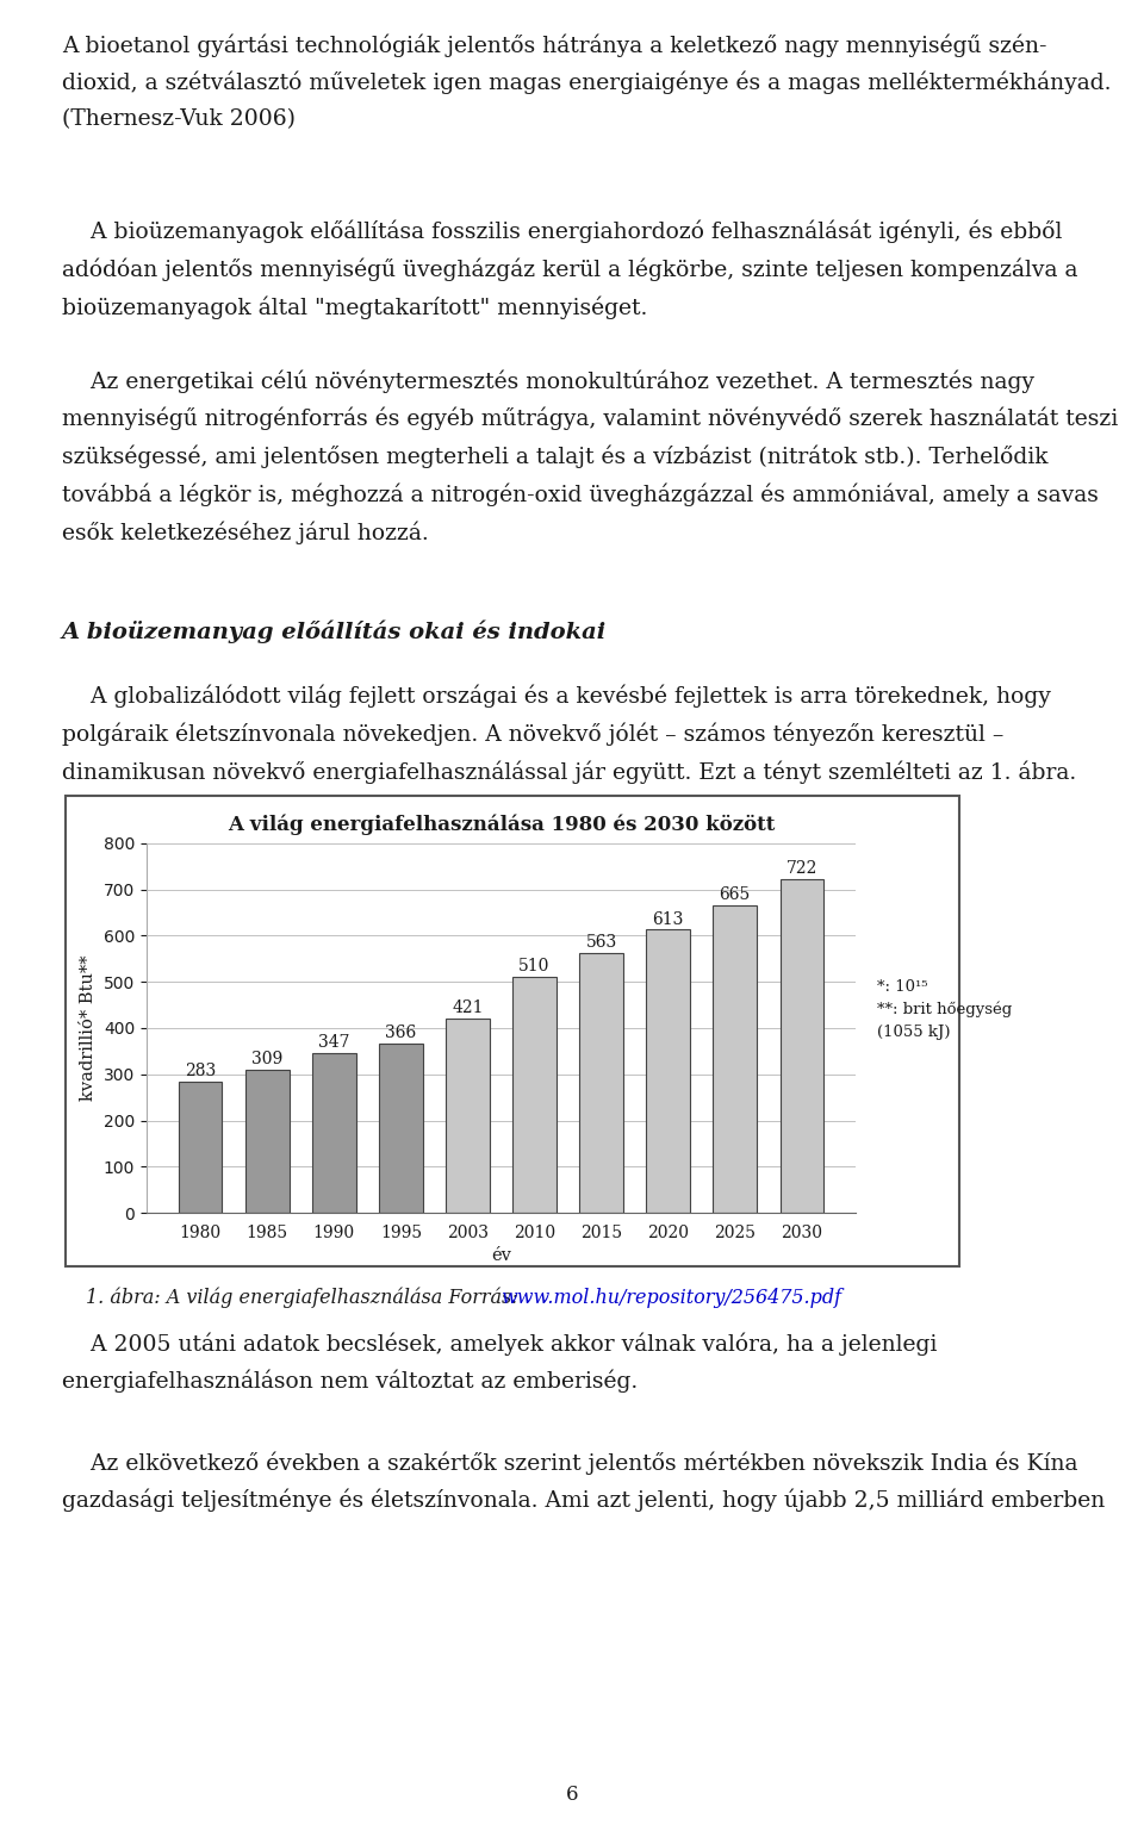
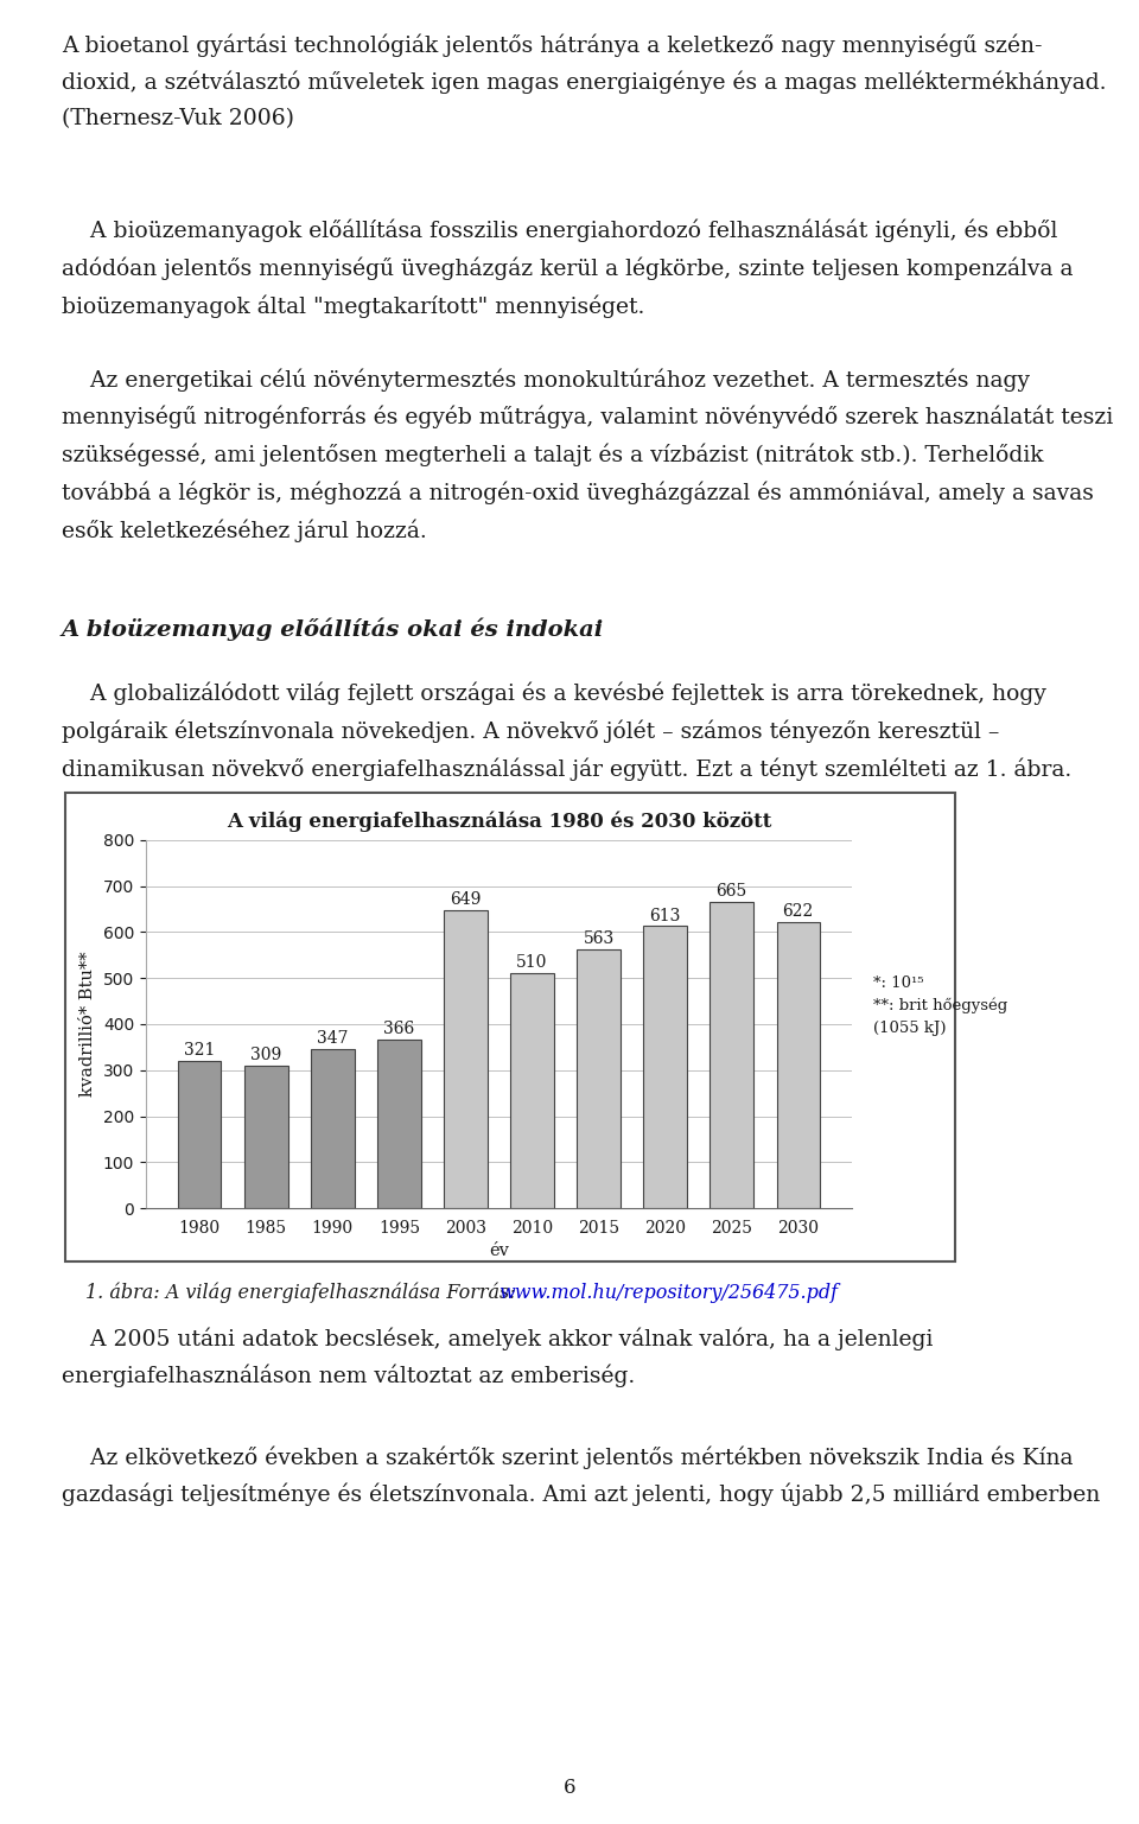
1980: 283 -> 321
2003: 421 -> 649
2030: 722 -> 622
